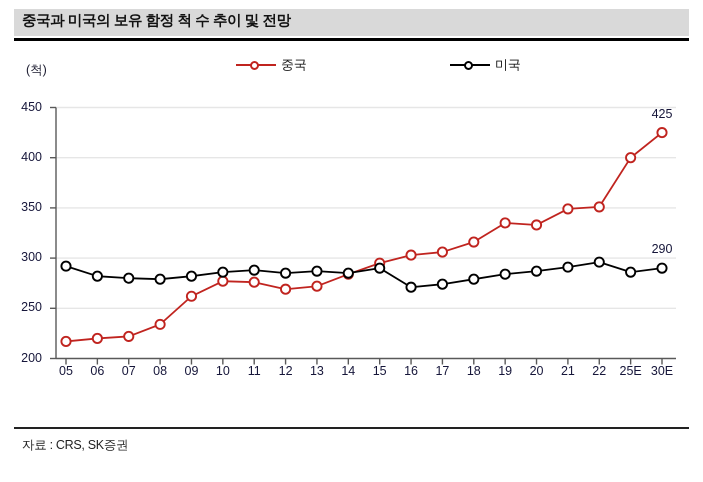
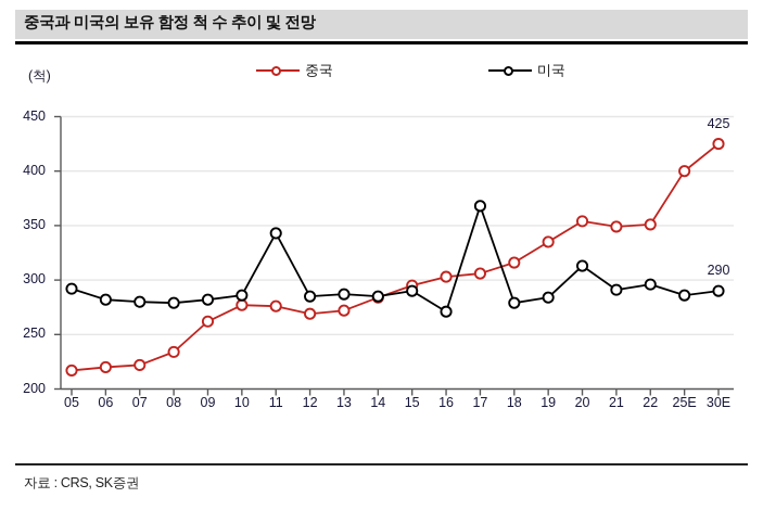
미국/11: 288 -> 343
미국/17: 274 -> 368
중국/20: 333 -> 354
미국/20: 287 -> 313
